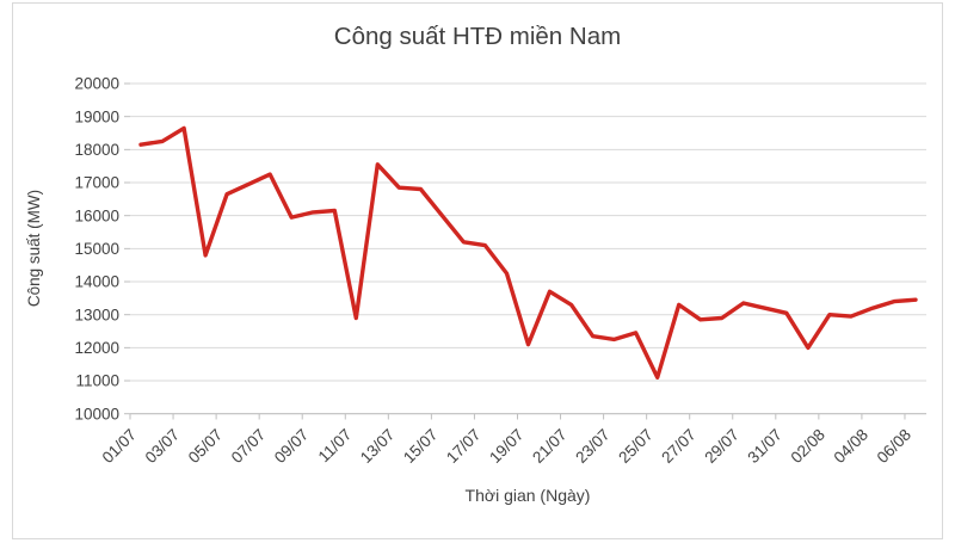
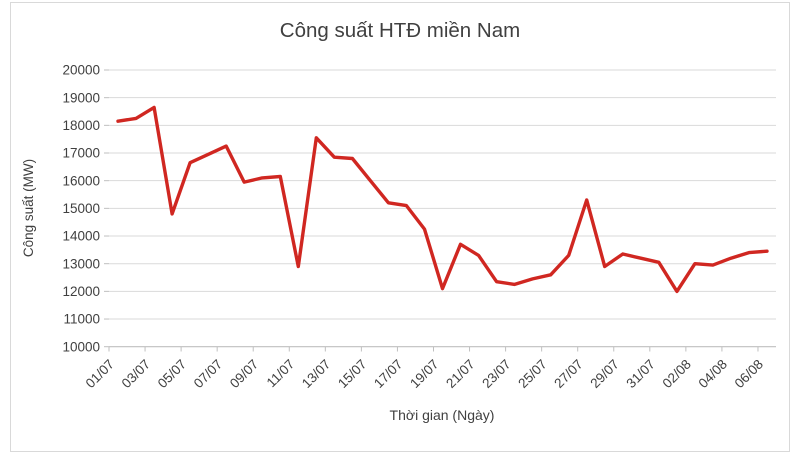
25/07: 11100 -> 12600
27/07: 12800 -> 15300
